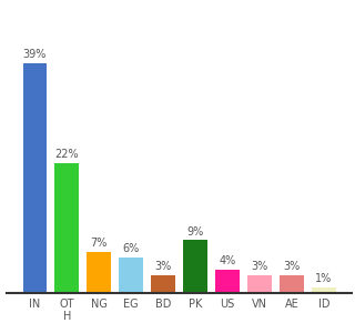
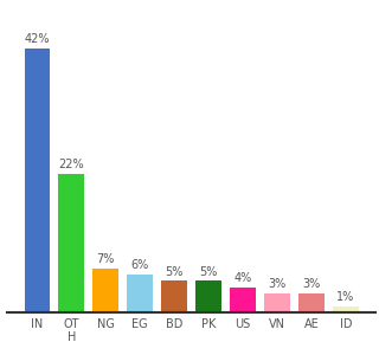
IN: 39% -> 42%
BD: 3% -> 5%
PK: 9% -> 5%
